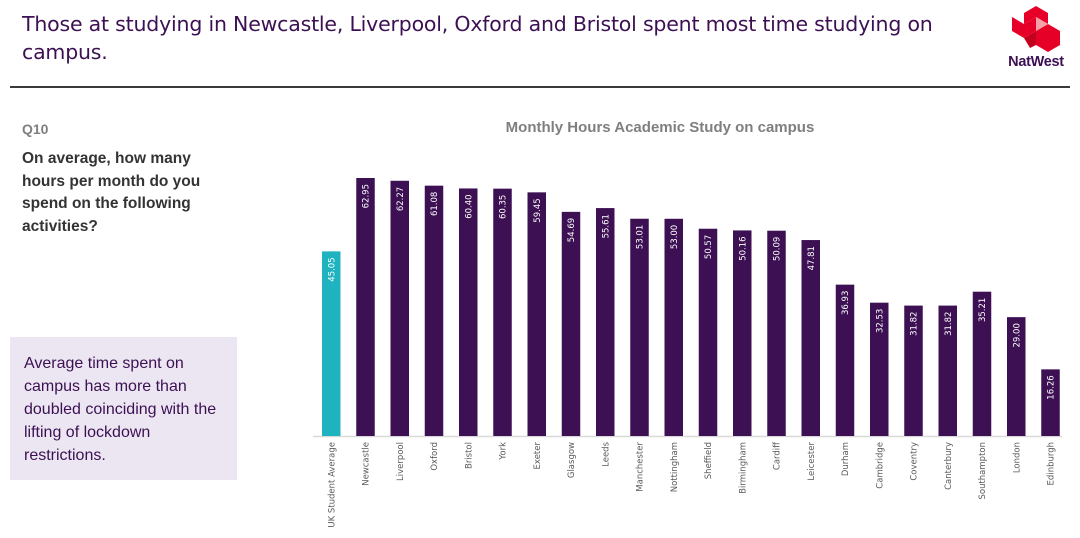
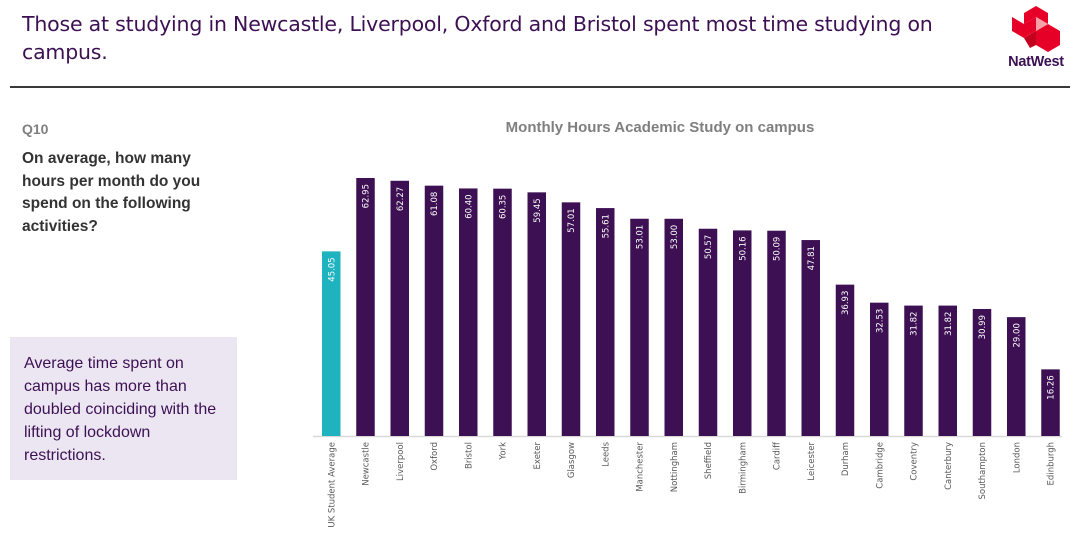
Glasgow: 54.69 -> 57.01
Southampton: 35.21 -> 30.99
